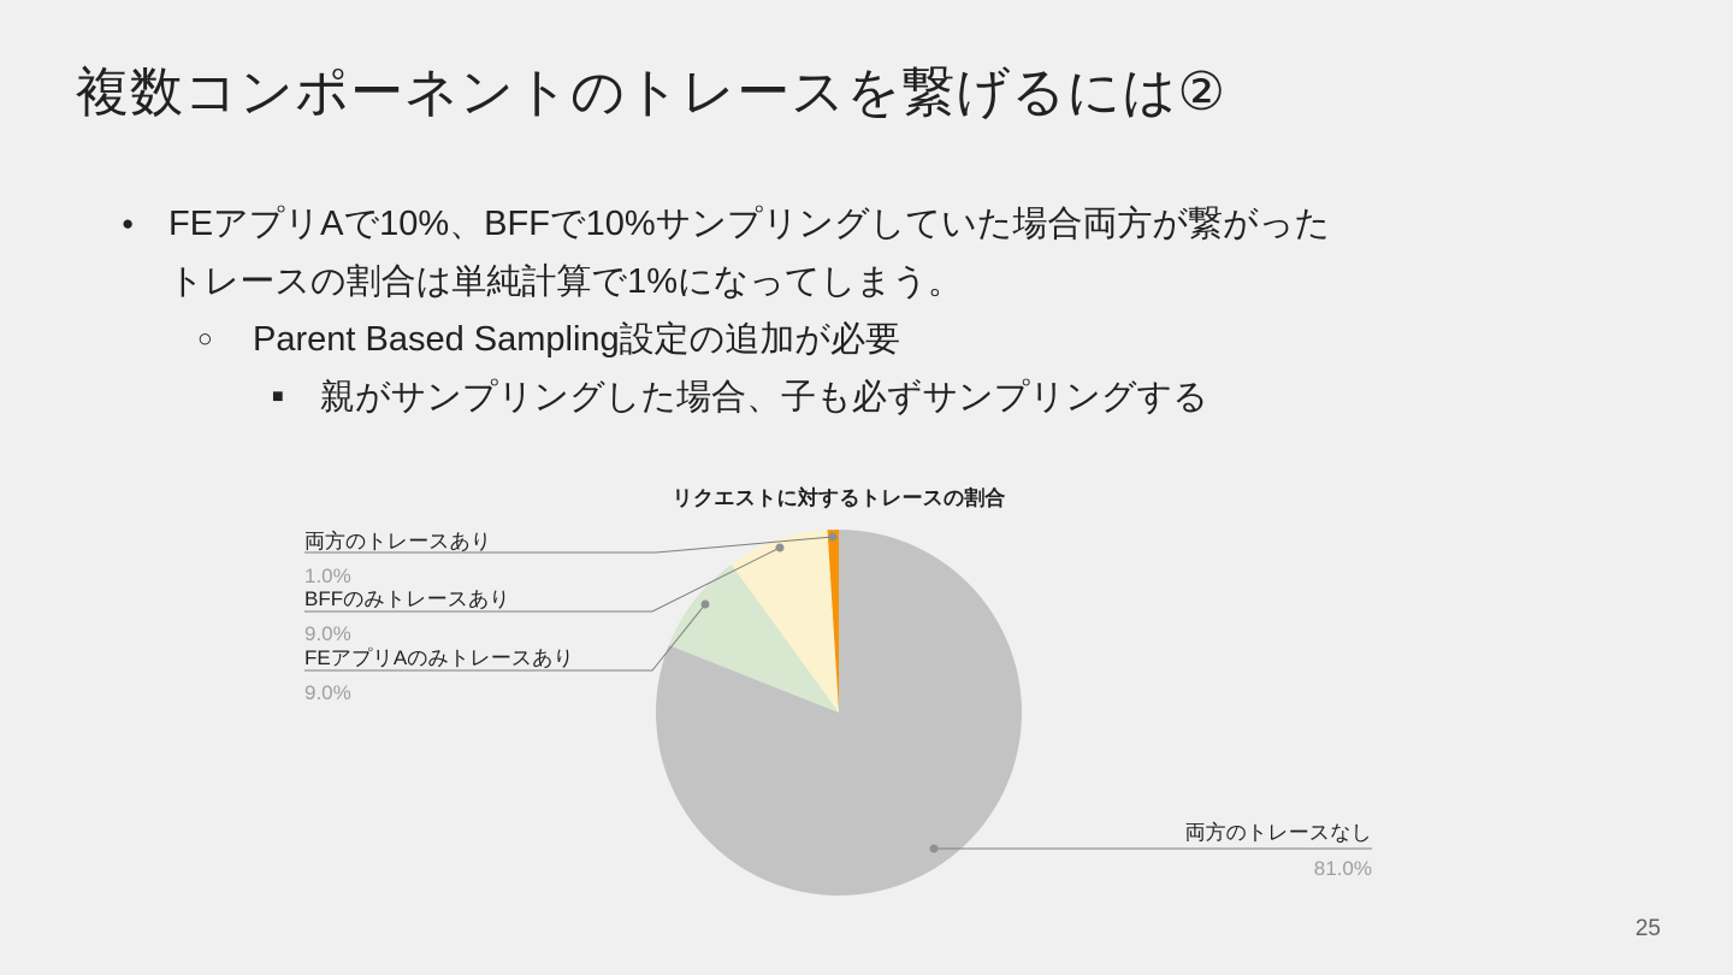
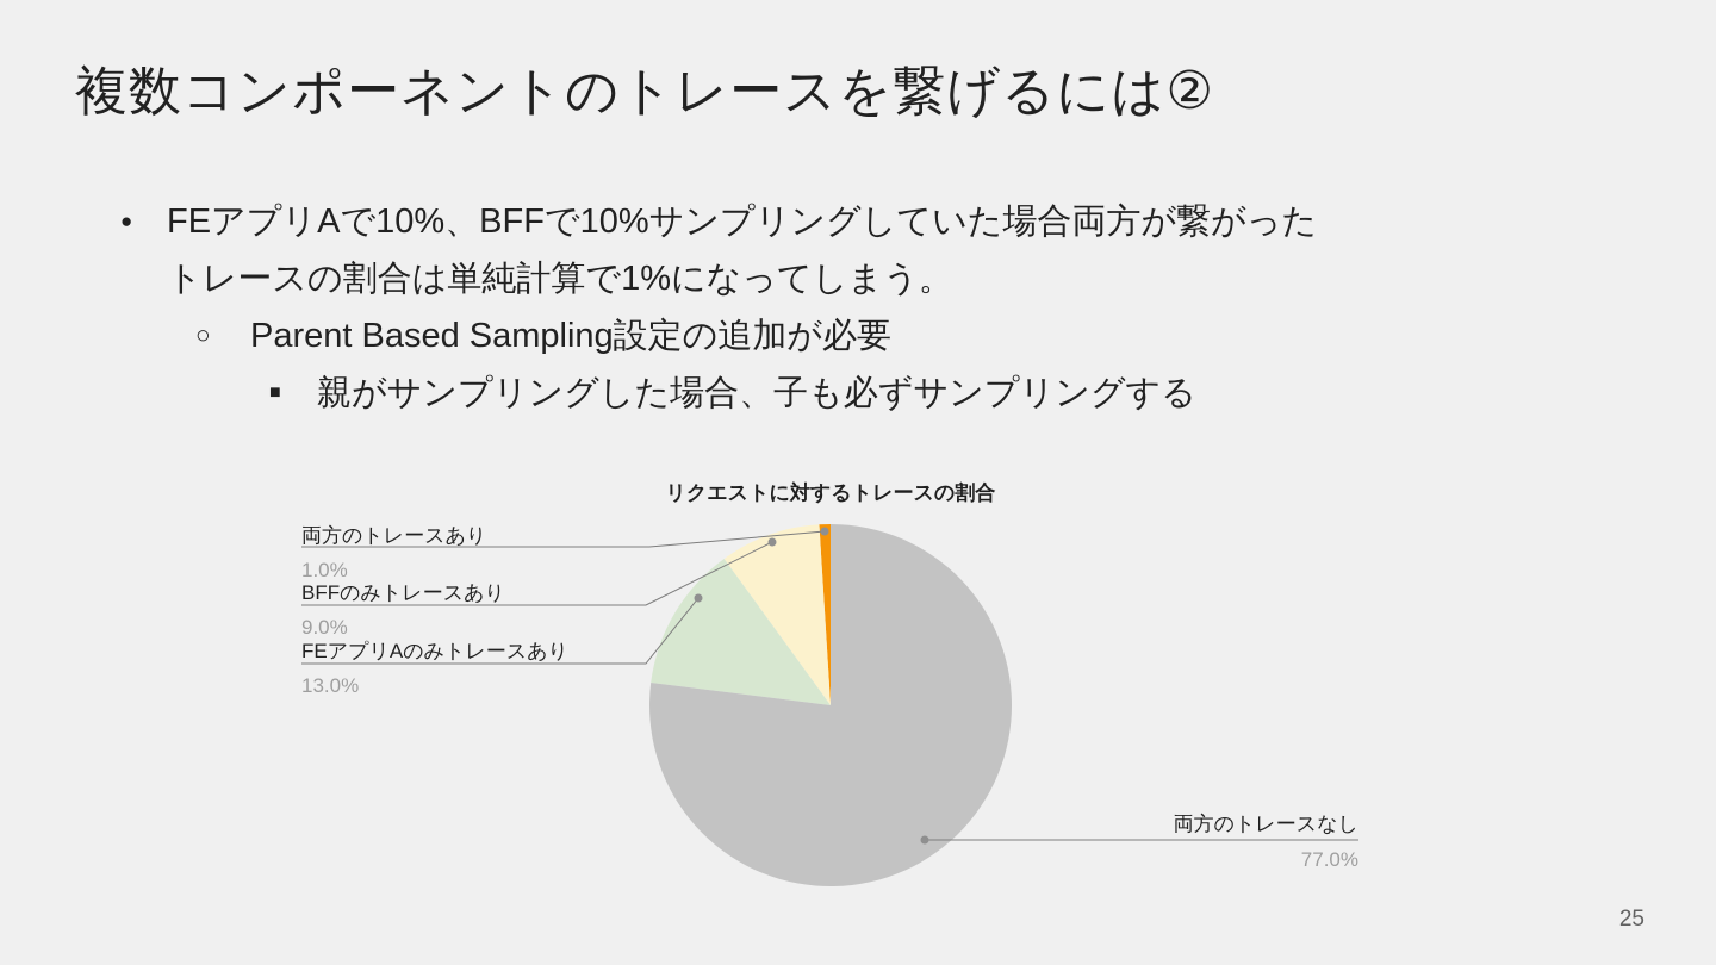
FEアプリAのみトレースあり: 9.0% -> 13.0%
両方のトレースなし: 81.0% -> 77.0%
